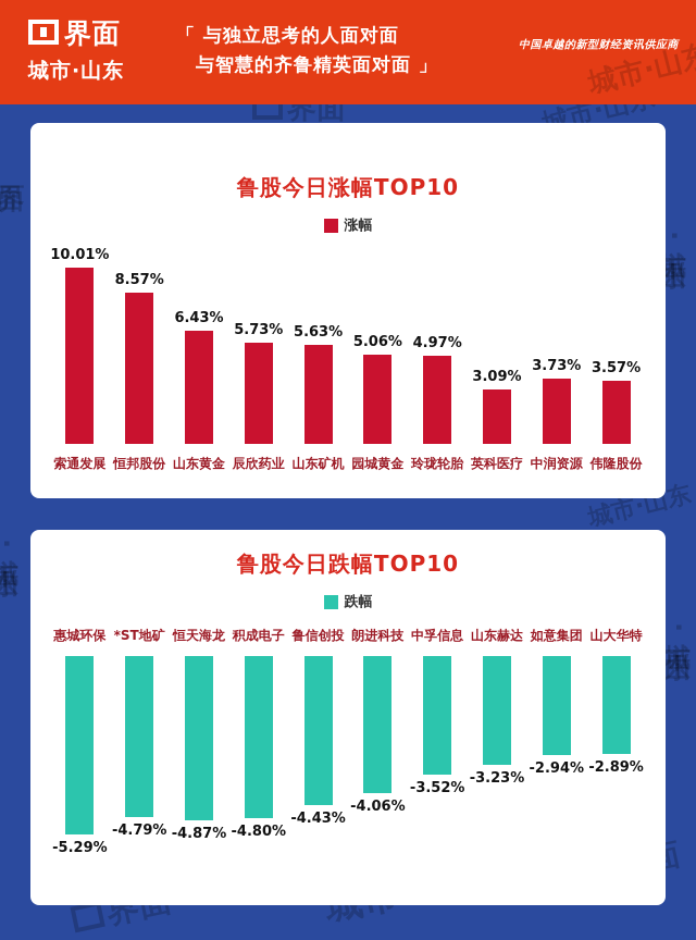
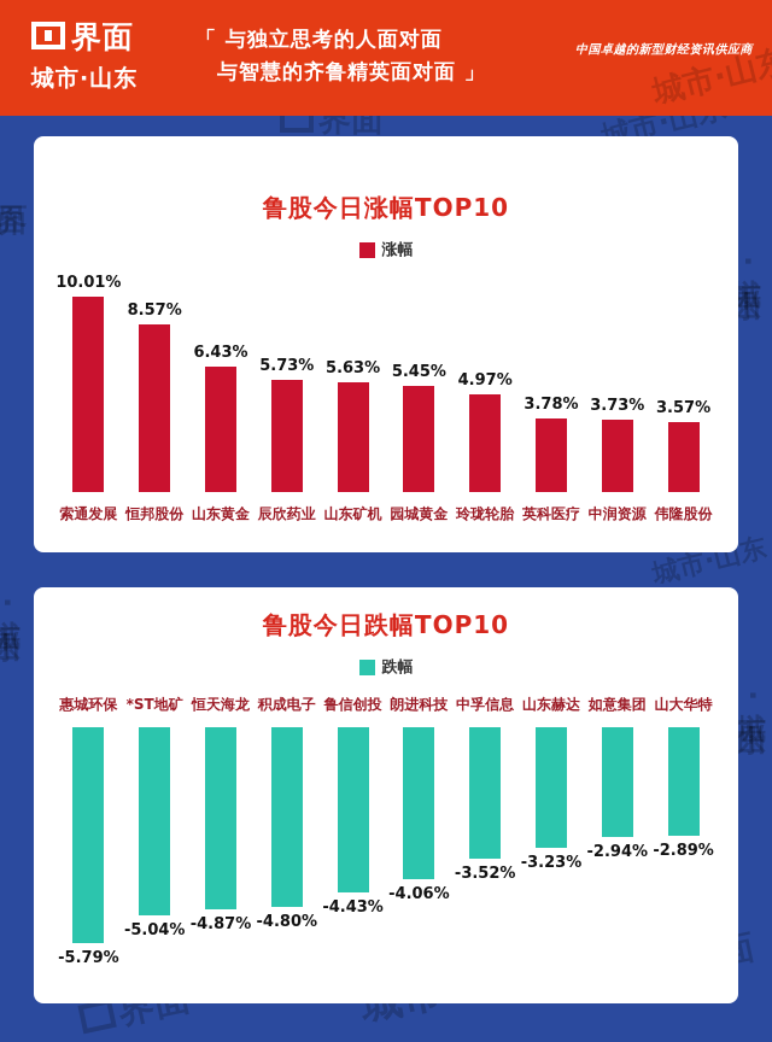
鲁股今日涨幅TOP10/园城黄金: 5.06% -> 5.45%
鲁股今日涨幅TOP10/英科医疗: 3.09% -> 3.78%
鲁股今日跌幅TOP10/惠城环保: -5.29% -> -5.79%
鲁股今日跌幅TOP10/*ST地矿: -4.79% -> -5.04%
